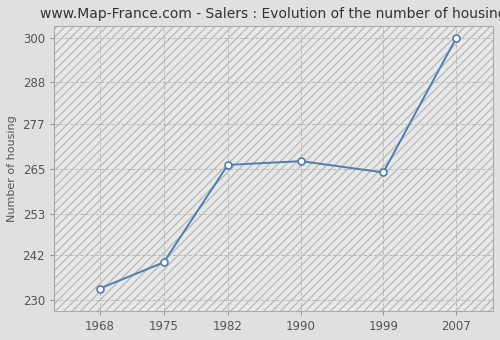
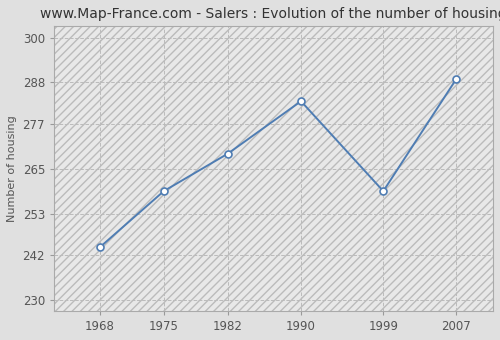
1968: 233 -> 244
1975: 240 -> 259
1982: 266 -> 269
1990: 267 -> 283
1999: 264 -> 259
2007: 300 -> 289
